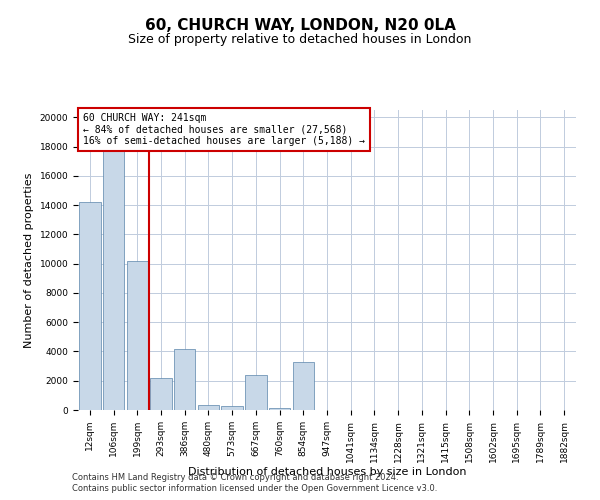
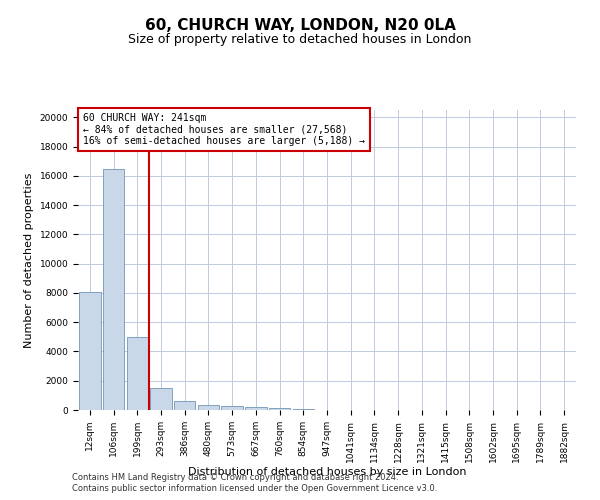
12sqm: 14200 -> 8000
106sqm: 17700 -> 16500
199sqm: 10200 -> 5000
293sqm: 2200 -> 1500
386sqm: 4200 -> 600
667sqm: 2400 -> 200
854sqm: 3300 -> 100
